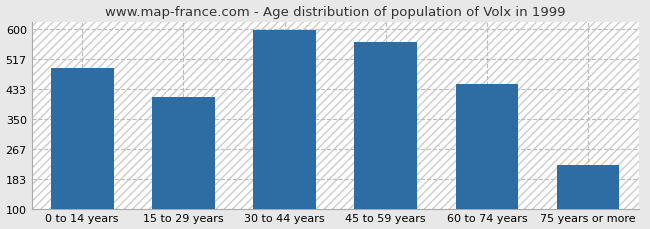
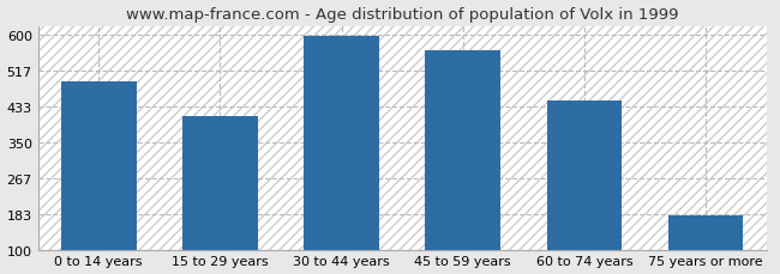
75 years or more: 220 -> 180
